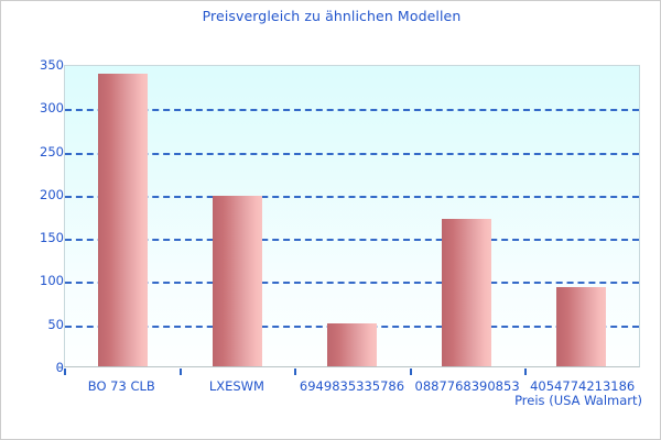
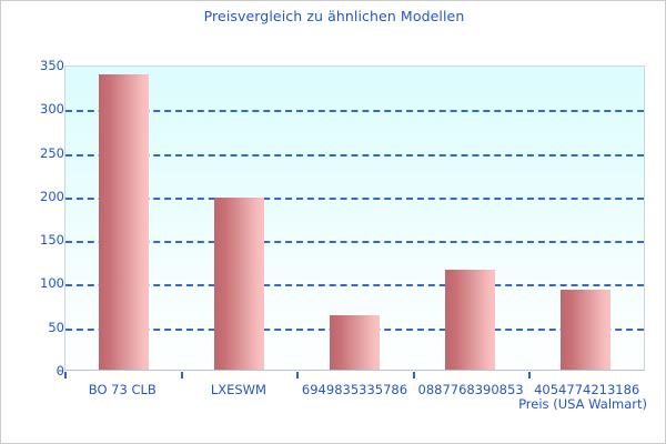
6949835335786: 50 -> 60
0887768390853: 170 -> 110
